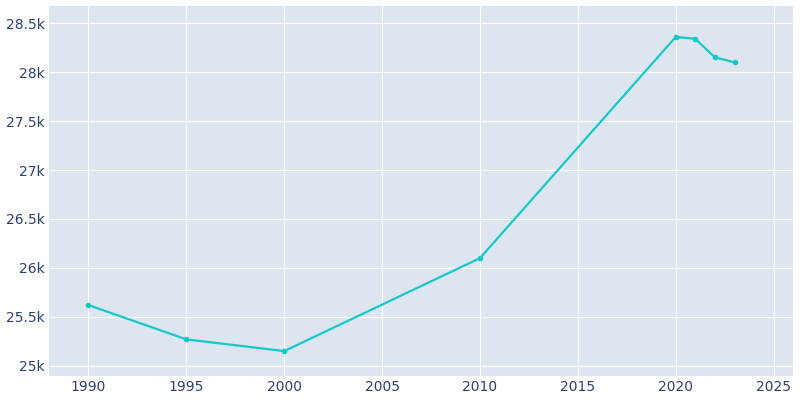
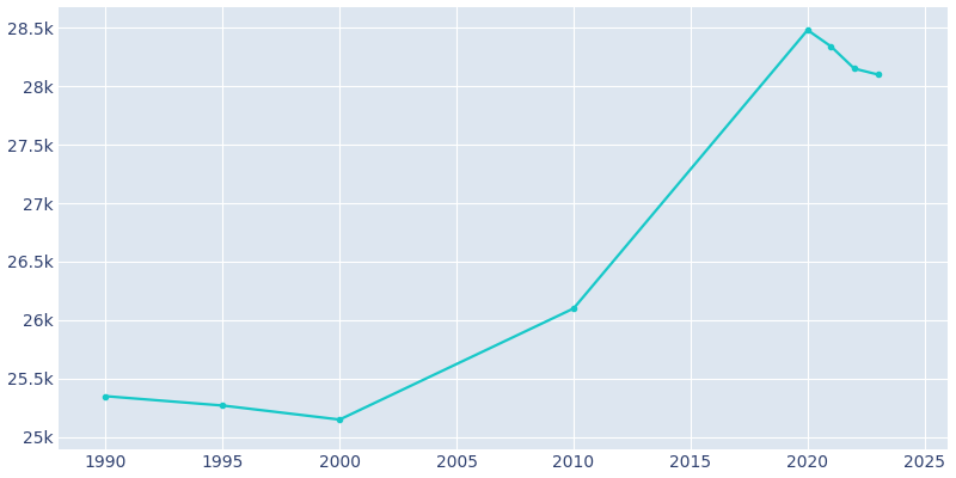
1990: 25.62k -> 25.35k
2020: 28.36k -> 28.48k
